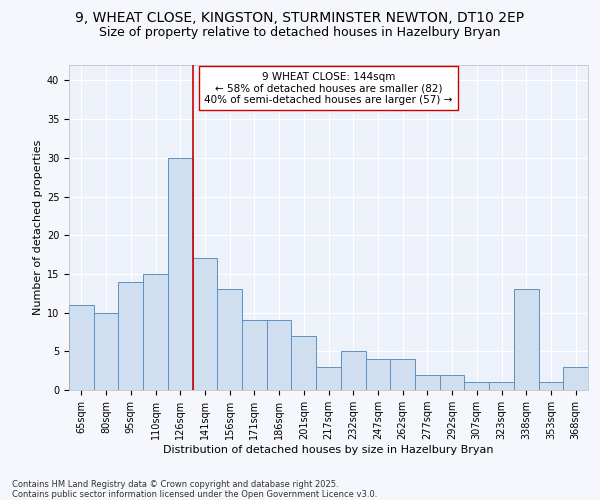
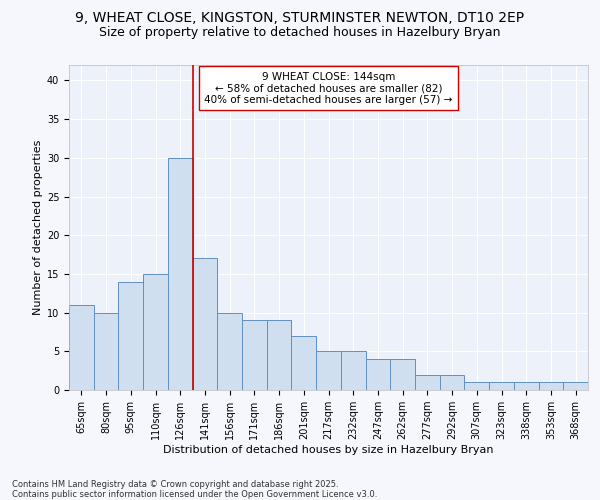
156sqm: 13 -> 10
217sqm: 3 -> 5
338sqm: 13 -> 1
368sqm: 3 -> 1
